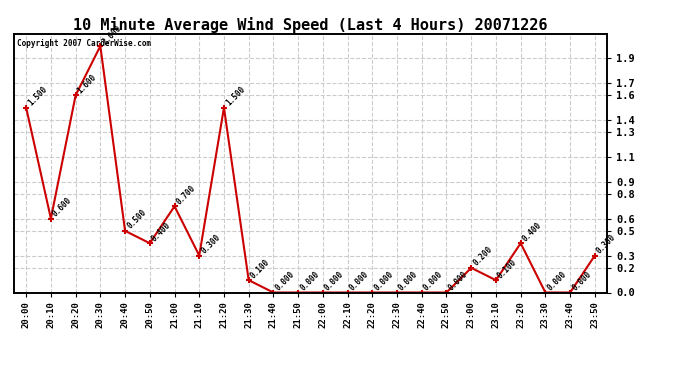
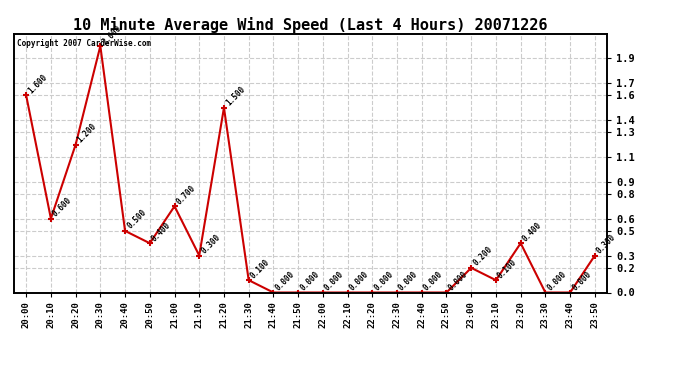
20:00: 1.500 -> 1.600
20:20: 1.600 -> 1.200
